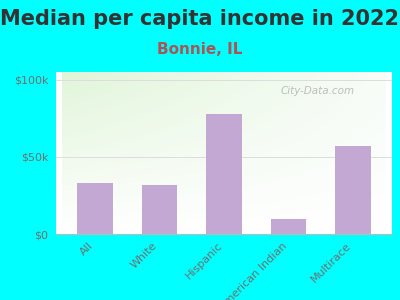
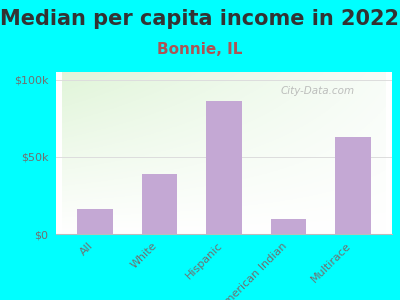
All: $33k -> $16k
White: $32k -> $39k
Hispanic: $78k -> $86k
Multirace: $57k -> $63k
